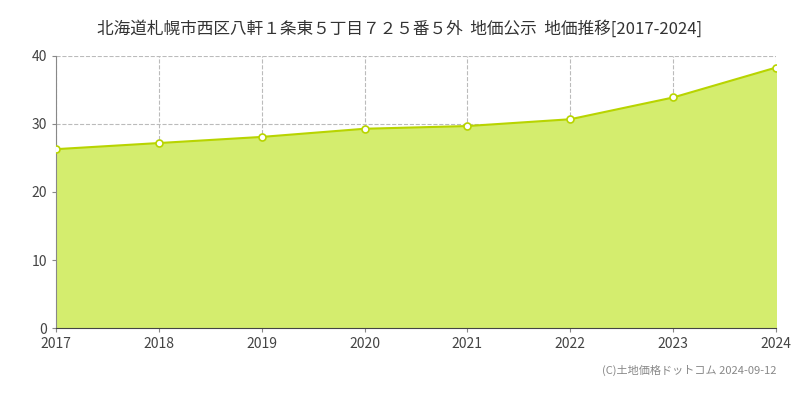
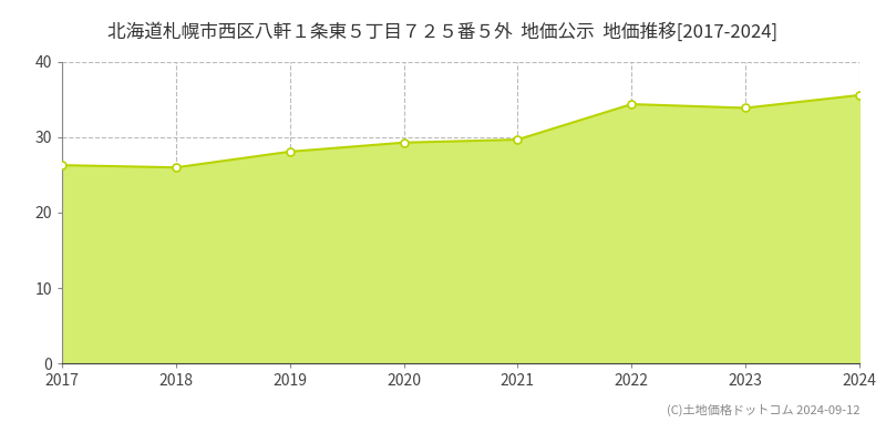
2018: 27.2 -> 26.0
2022: 30.7 -> 34.4
2024: 38.3 -> 35.6
